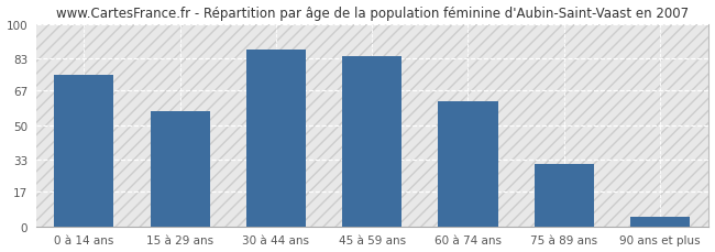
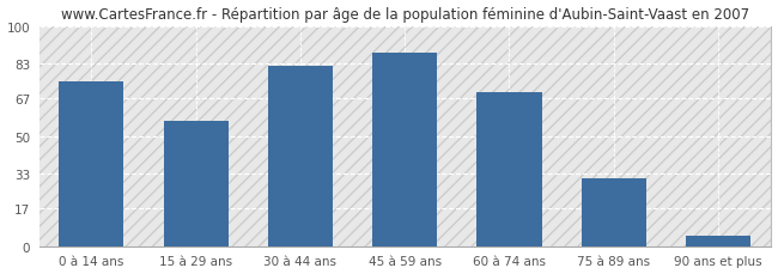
30 à 44 ans: 87 -> 82
45 à 59 ans: 84 -> 88
60 à 74 ans: 62 -> 70
